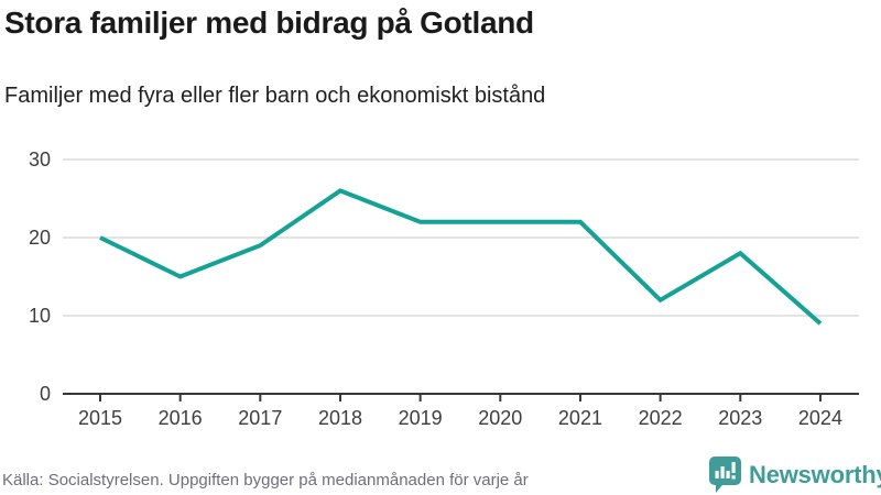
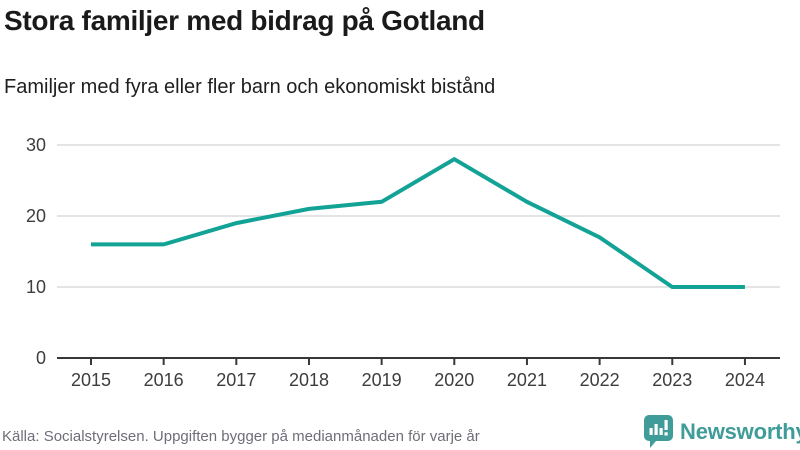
2015: 20 -> 16
2016: 15 -> 16
2018: 26 -> 21
2020: 22 -> 28
2022: 12 -> 17
2023: 18 -> 10
2024: 9 -> 10
